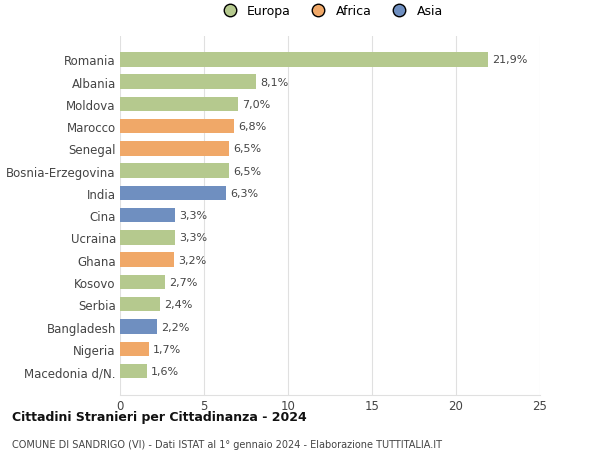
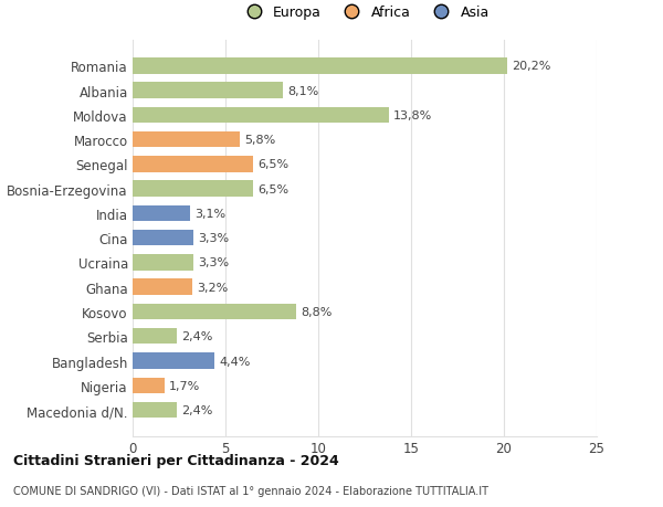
Romania: 21,9% -> 20,2%
Moldova: 7,0% -> 13,8%
Marocco: 6,8% -> 5,8%
India: 6,3% -> 3,1%
Kosovo: 2,7% -> 8,8%
Bangladesh: 2,2% -> 4,4%
Macedonia d/N.: 1,6% -> 2,4%
